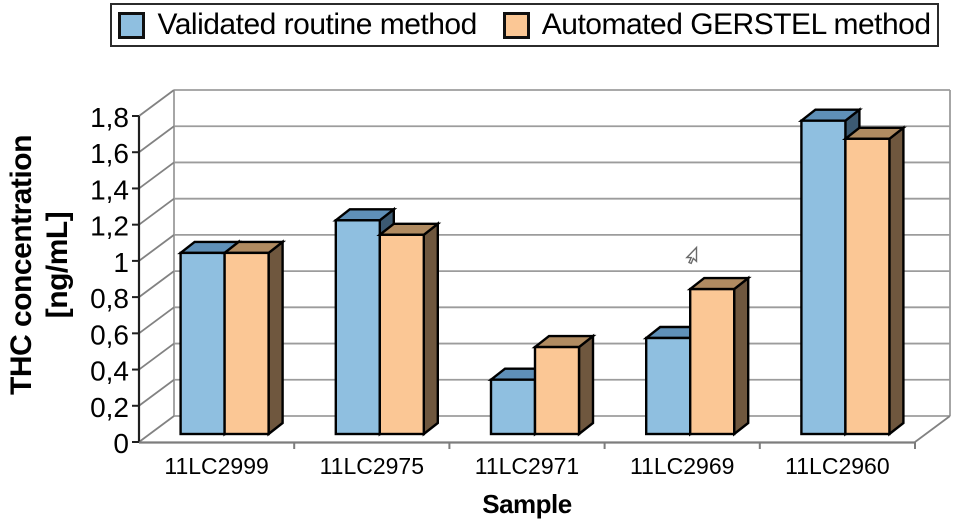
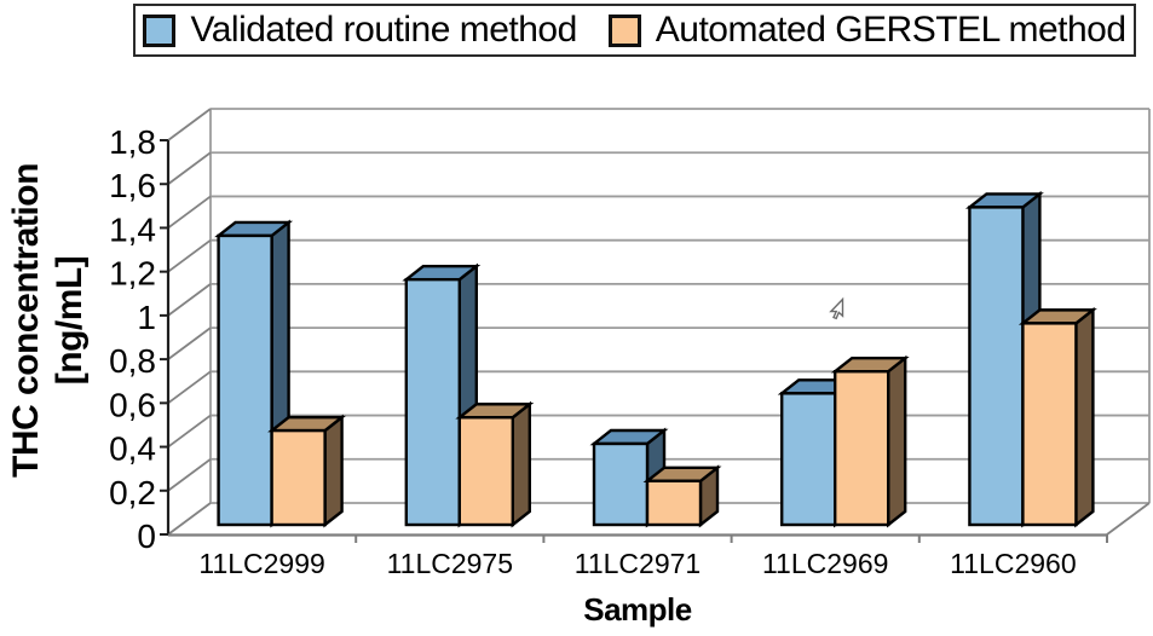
Validated routine method/11LC2999: 1,00 -> 1,32
Automated GERSTEL method/11LC2999: 1,00 -> 0,43
Validated routine method/11LC2975: 1,18 -> 1,12
Automated GERSTEL method/11LC2975: 1,10 -> 0,49
Validated routine method/11LC2971: 0,30 -> 0,37
Automated GERSTEL method/11LC2971: 0,48 -> 0,20
Validated routine method/11LC2969: 0,53 -> 0,60
Automated GERSTEL method/11LC2969: 0,80 -> 0,70
Validated routine method/11LC2960: 1,73 -> 1,45
Automated GERSTEL method/11LC2960: 1,63 -> 0,92
